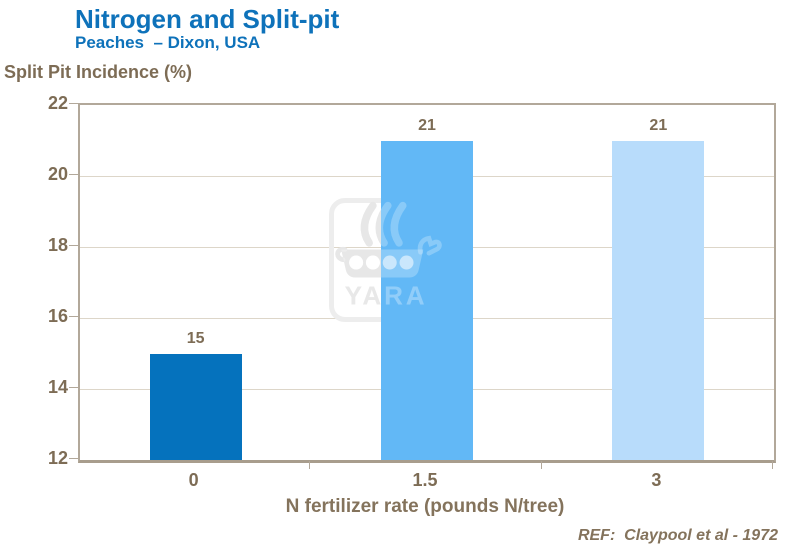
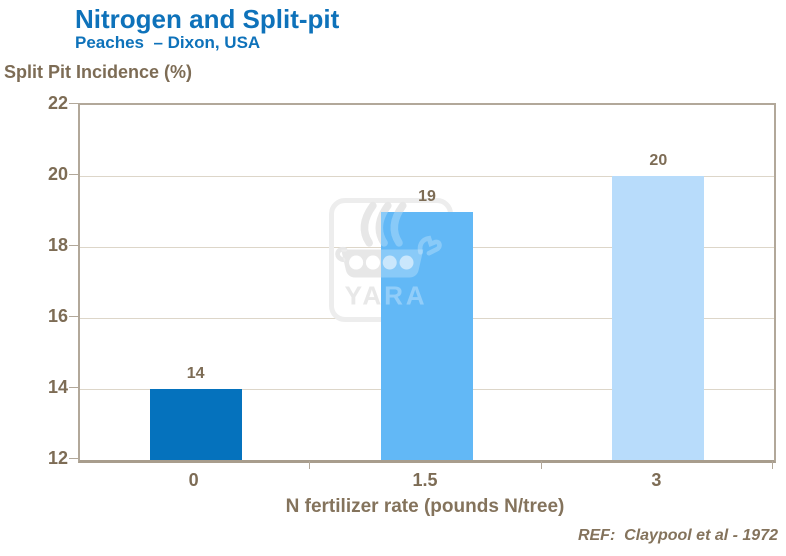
0: 15 -> 14
1.5: 21 -> 19
3: 21 -> 20
